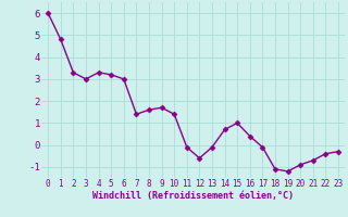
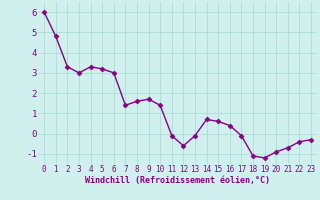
15: 1.0 -> 0.6
